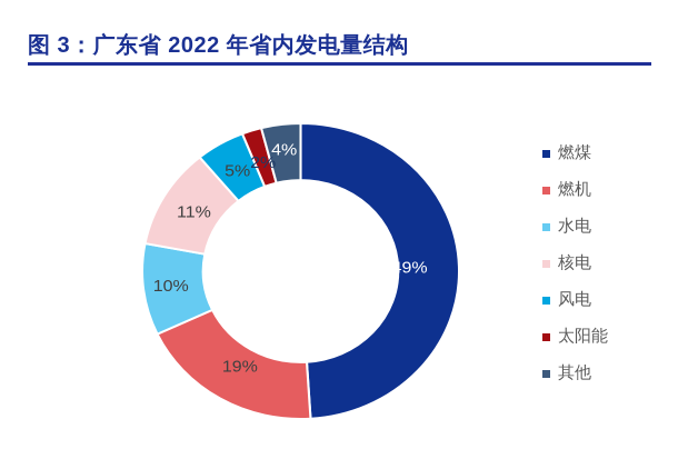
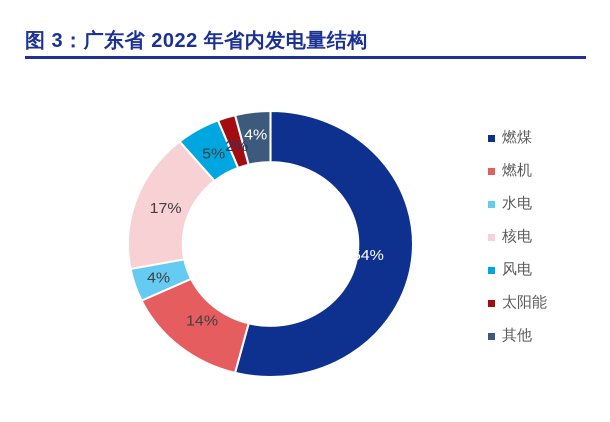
燃煤: 49% -> 54%
燃机: 19% -> 14%
水电: 10% -> 4%
核电: 11% -> 17%
